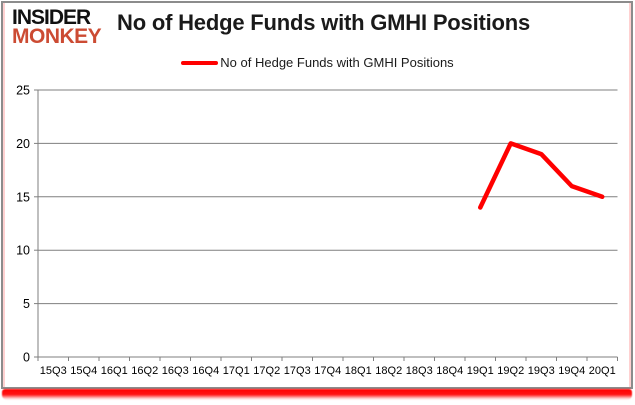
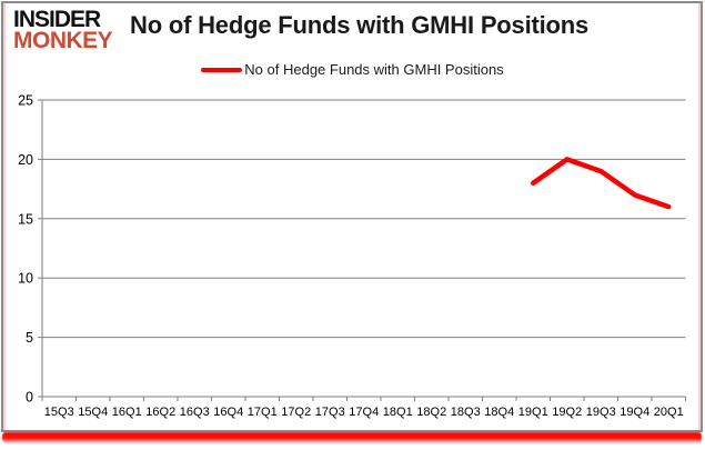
19Q1: 14 -> 18
19Q4: 16 -> 17
20Q1: 15 -> 16
